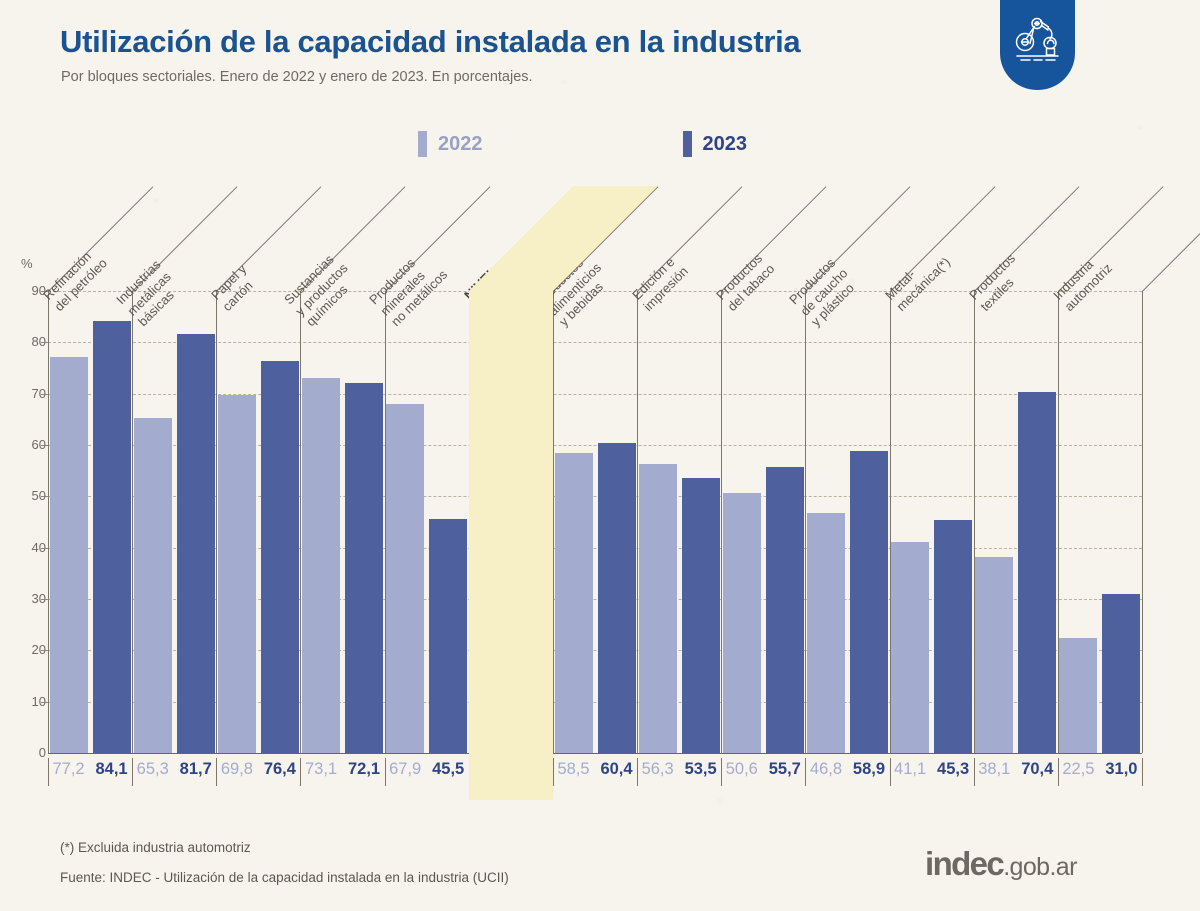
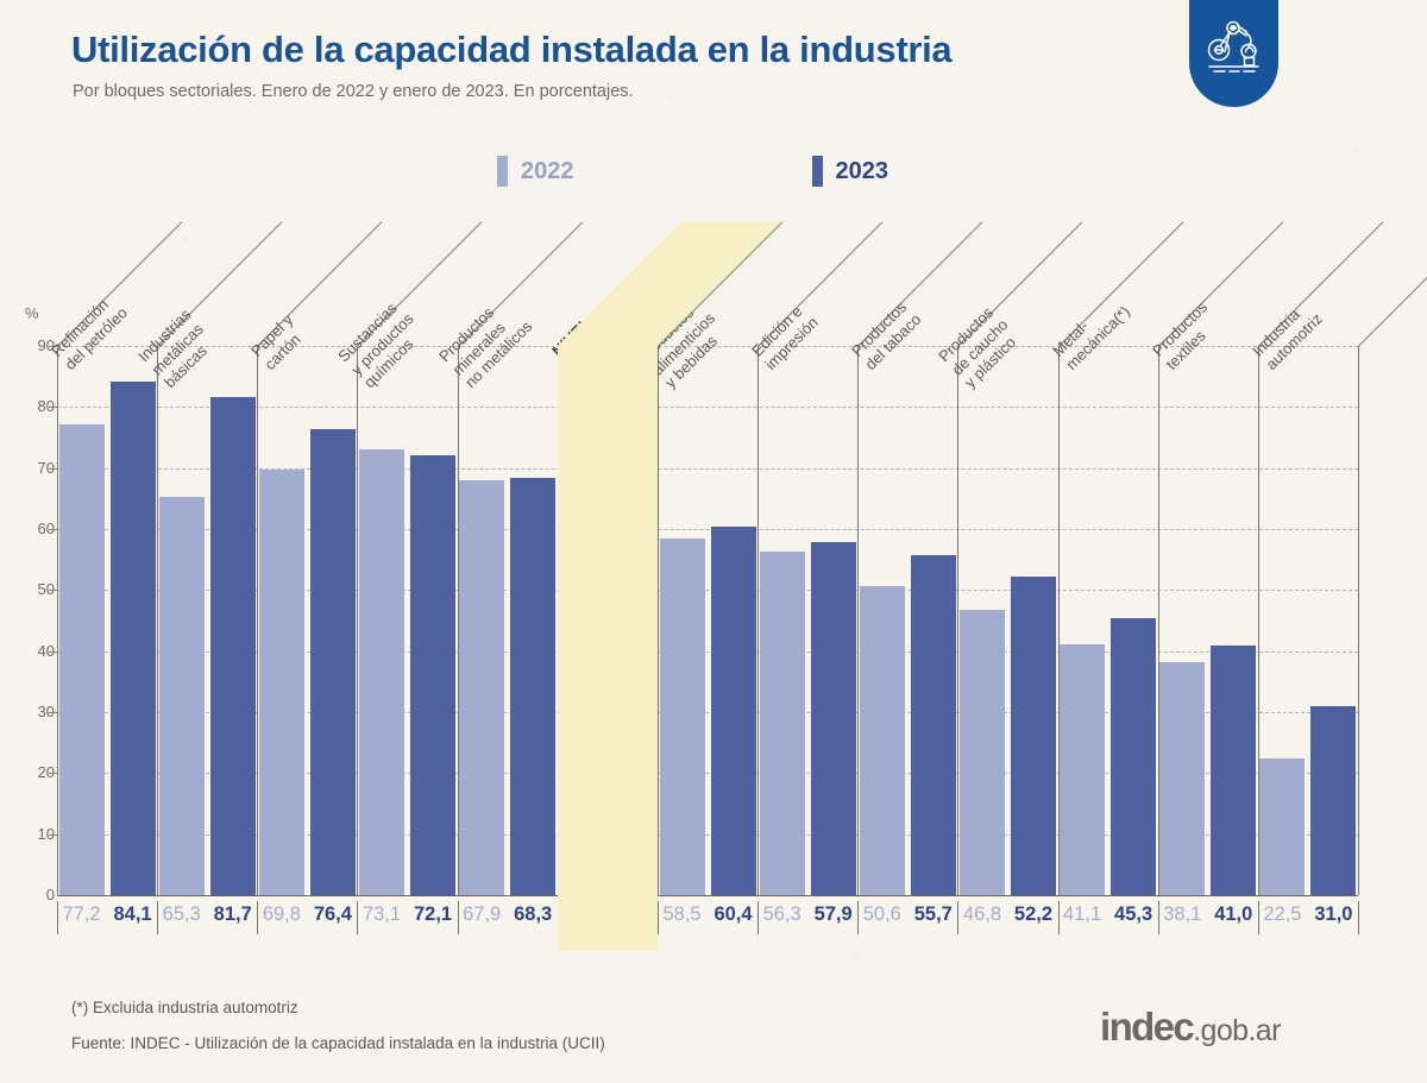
2023/Productos minerales no metálicos: 45,5 -> 68,3
2022/NIVEL GENERAL: 61,3 -> 57,5
2023/Edición e impresión: 53,5 -> 57,9
2023/Productos de caucho y plástico: 58,9 -> 52,2
2023/Productos textiles: 70,4 -> 41,0
